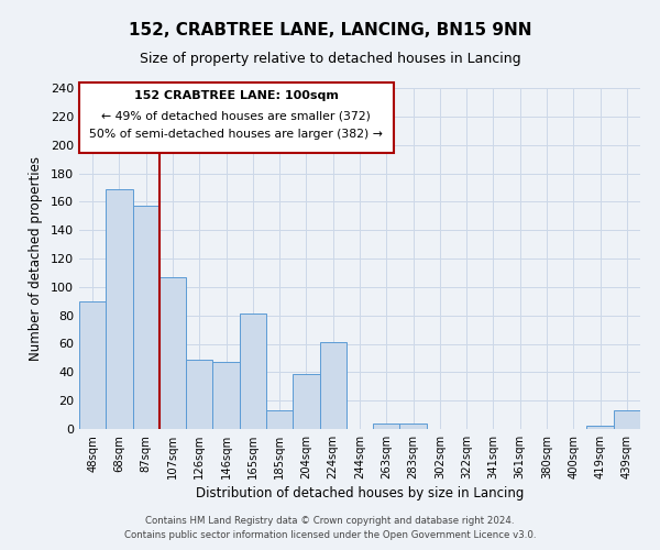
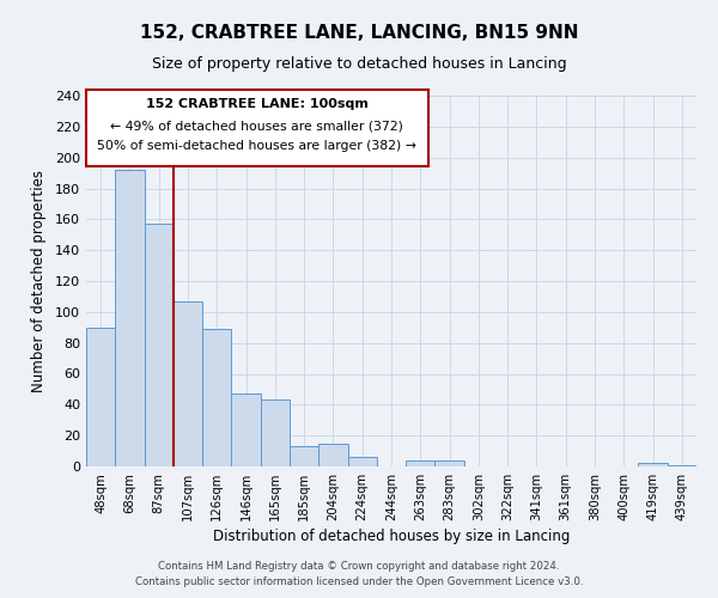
68sqm: 169 -> 192
126sqm: 49 -> 89
165sqm: 81 -> 43
204sqm: 39 -> 15
224sqm: 61 -> 6
439sqm: 13 -> 1
